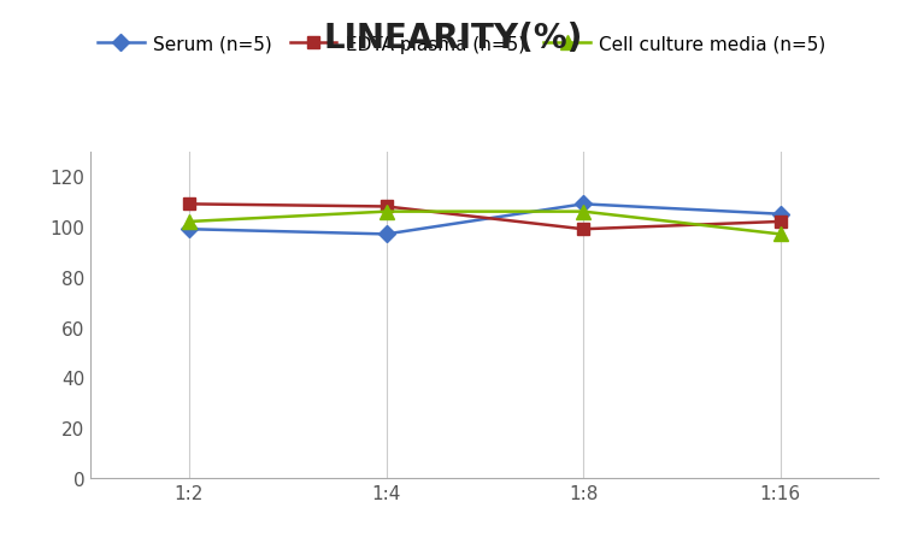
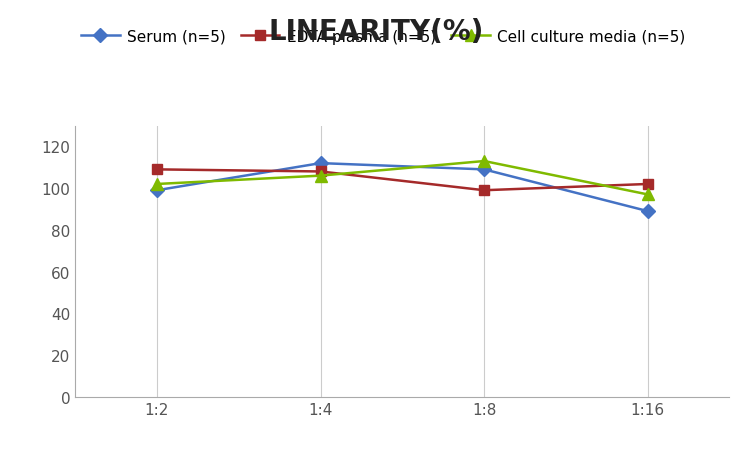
Serum (n=5)/1:4: 97 -> 112
Cell culture media (n=5)/1:8: 106 -> 113
Serum (n=5)/1:16: 105 -> 89
